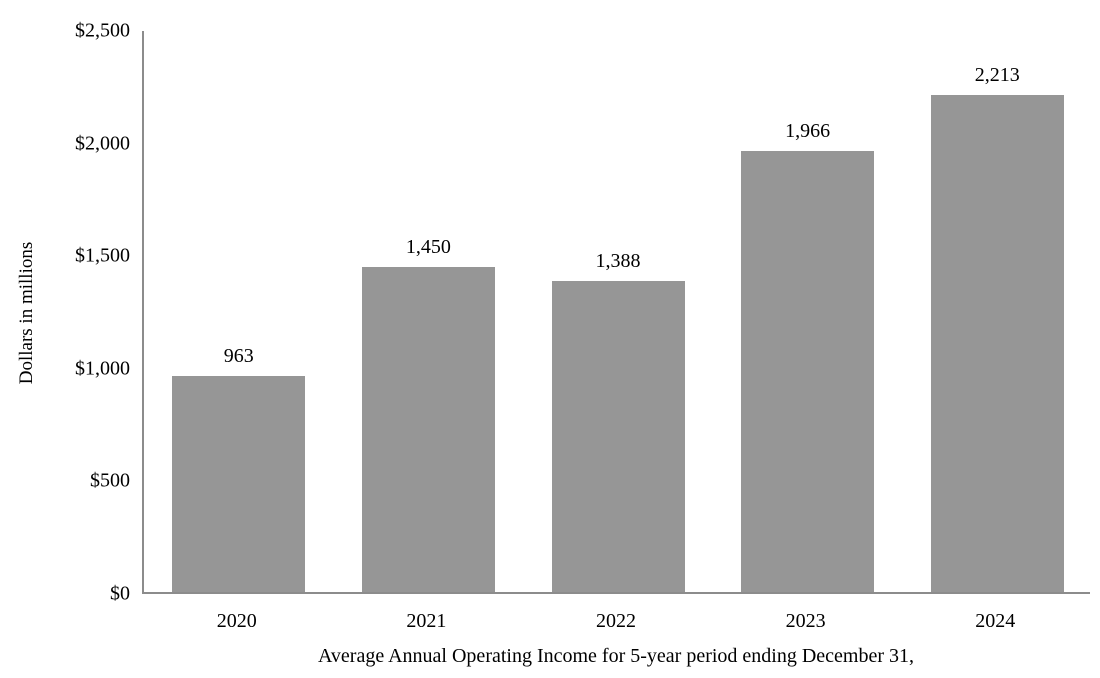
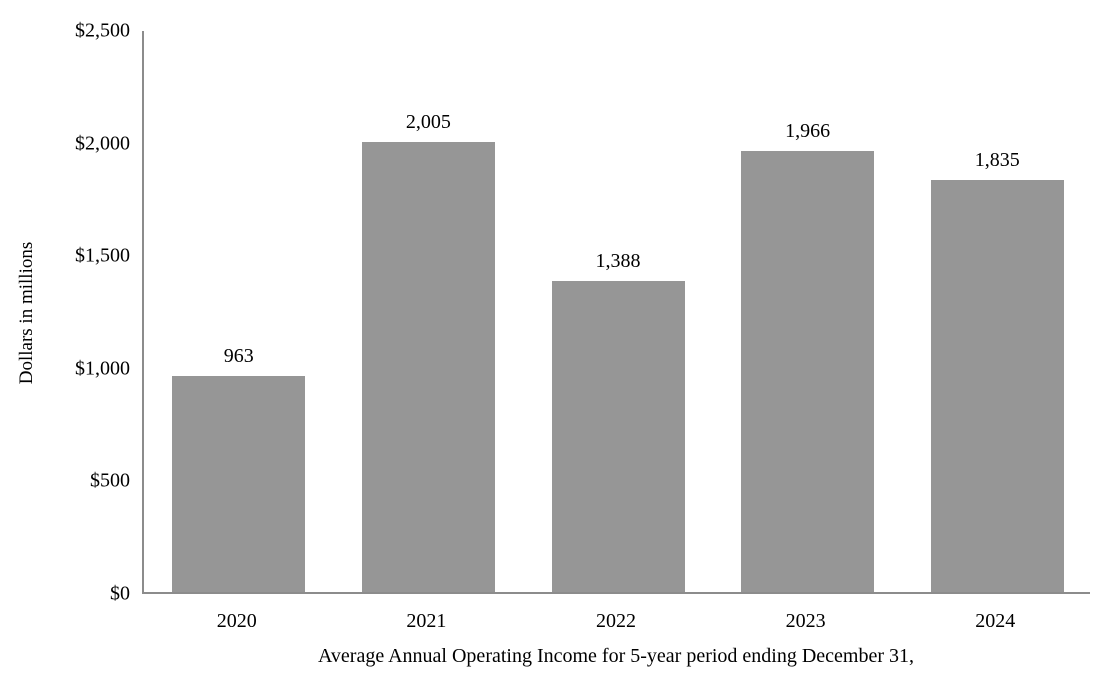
2021: 1,450 -> 2,005
2024: 2,213 -> 1,835
